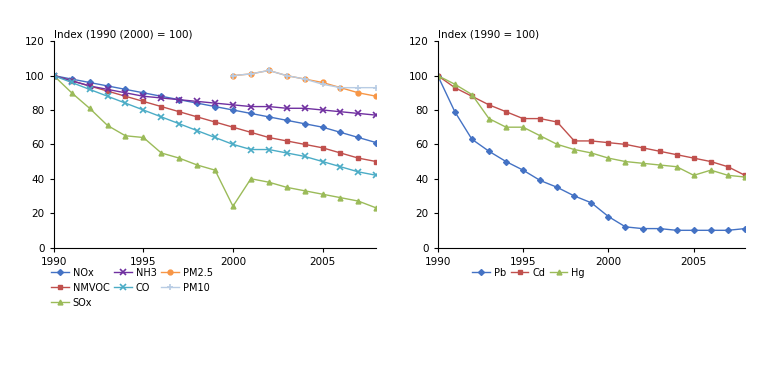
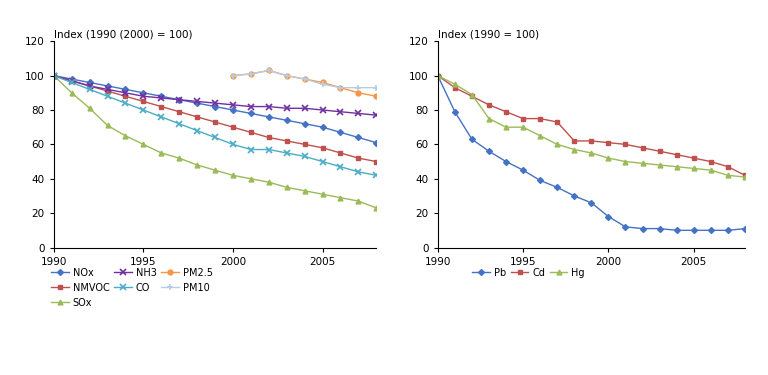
Index (1990 (2000) = 100)/SOx/1995: 64 -> 60
Index (1990 (2000) = 100)/SOx/2000: 24 -> 42
Index (1990 = 100)/Hg/2005: 42 -> 46
